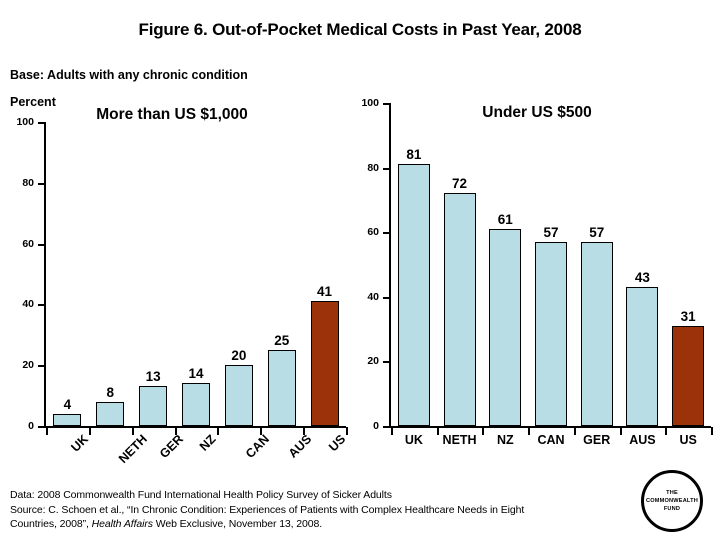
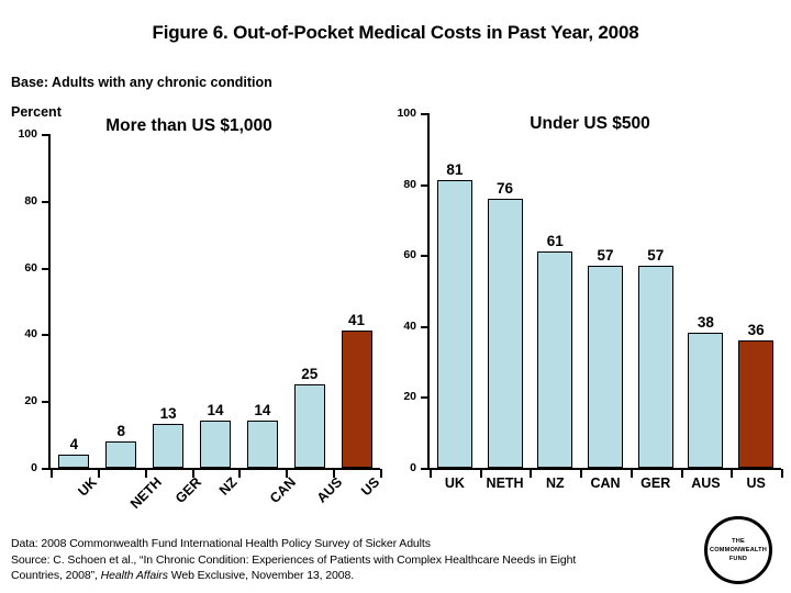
More than US $1,000/CAN: 20 -> 14
Under US $500/NETH: 72 -> 76
Under US $500/AUS: 43 -> 38
Under US $500/US: 31 -> 36
